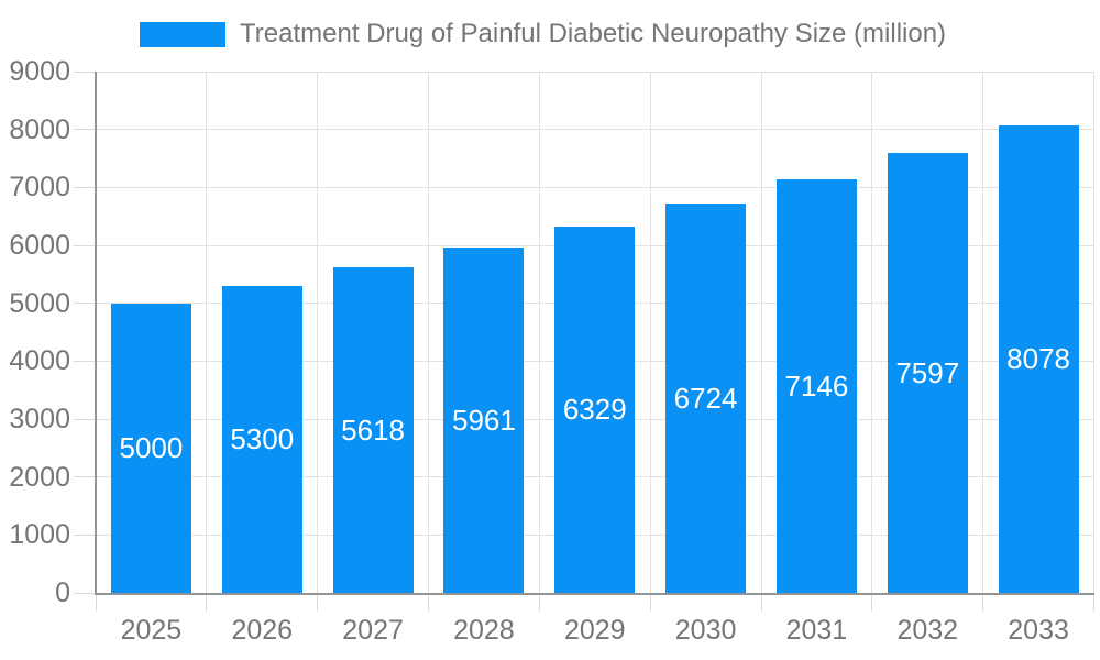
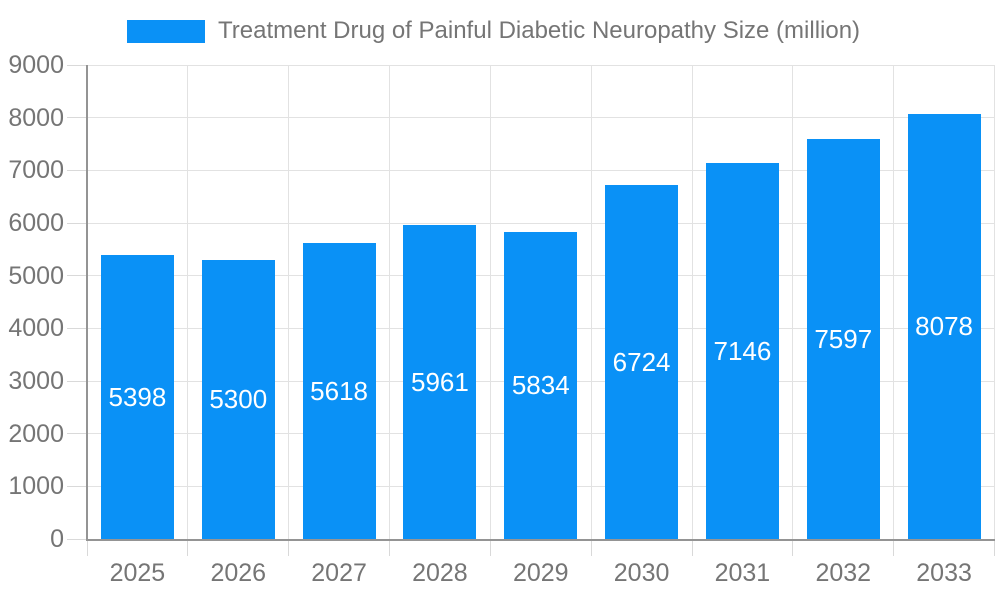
2025: 5000 -> 5398
2029: 6329 -> 5834
